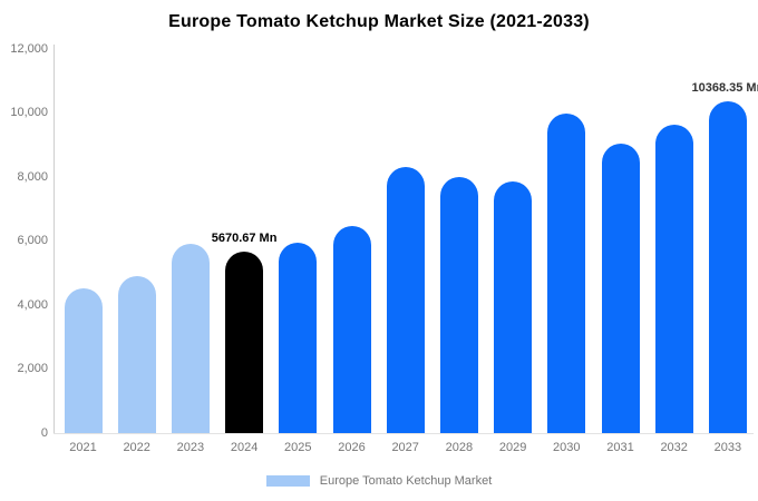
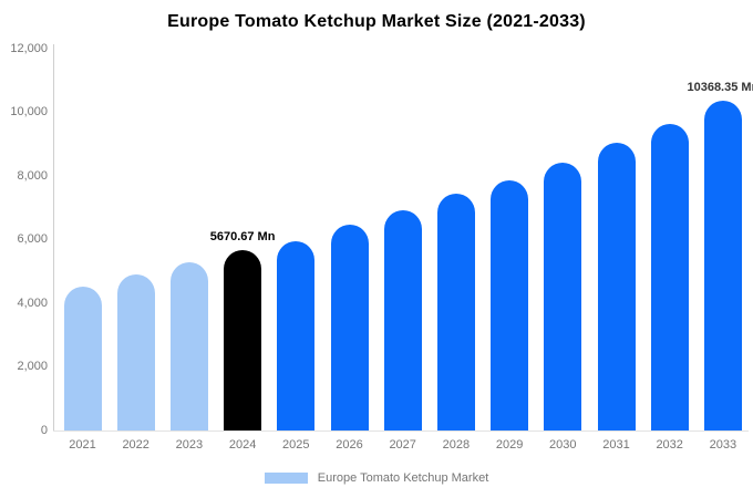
2023: 5900 -> 5300
2027: 8300 -> 6900
2028: 8000 -> 7400
2030: 10000 -> 8400
